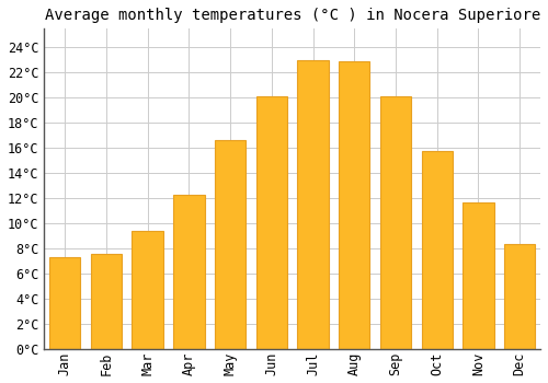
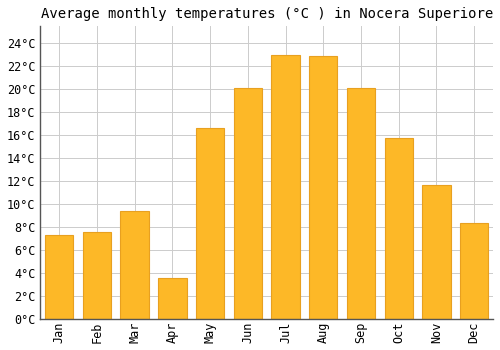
Apr: 12.3°C -> 3.6°C
